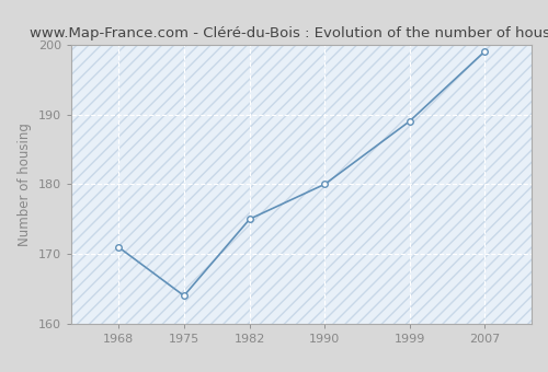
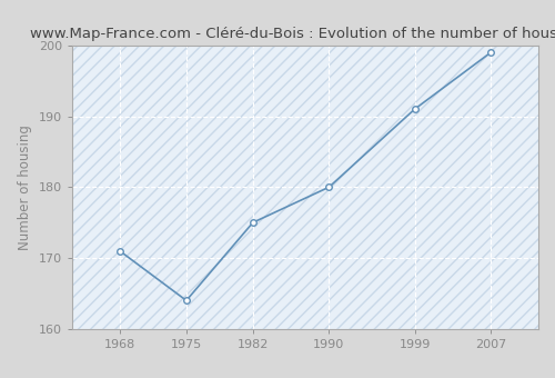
1999: 189 -> 191
